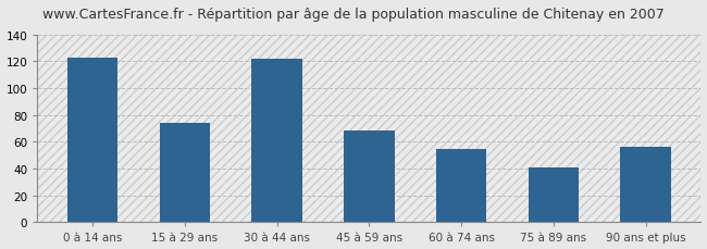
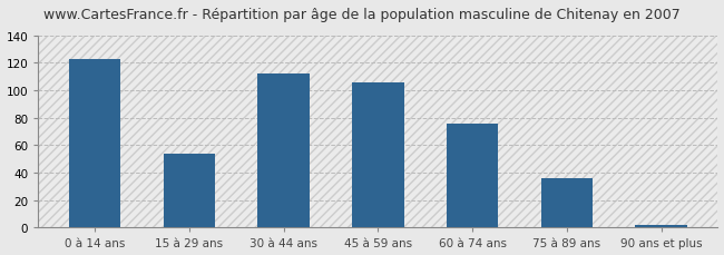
15 à 29 ans: 74 -> 54
30 à 44 ans: 122 -> 112
45 à 59 ans: 68 -> 106
60 à 74 ans: 55 -> 76
75 à 89 ans: 41 -> 36
90 ans et plus: 56 -> 2
